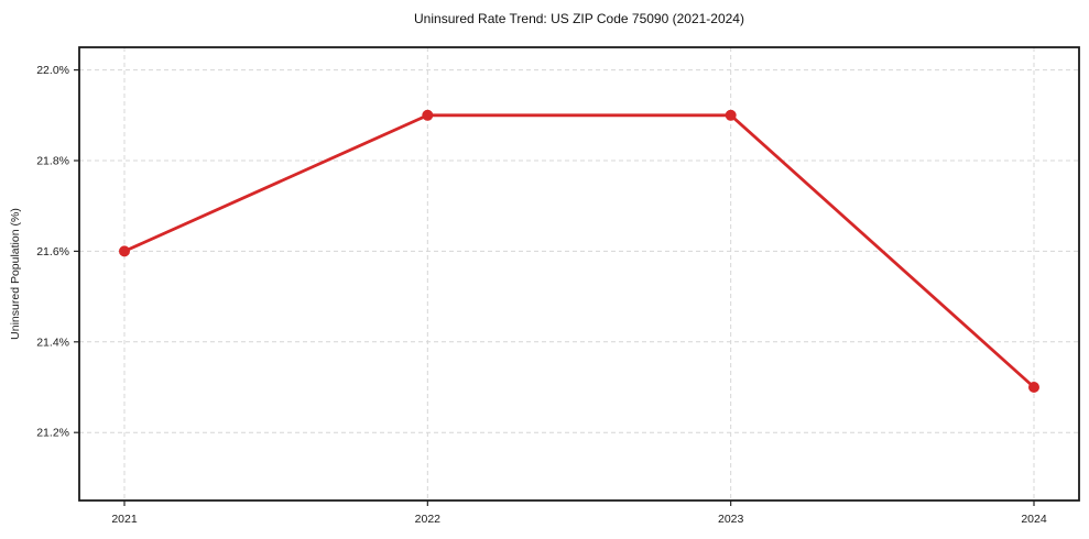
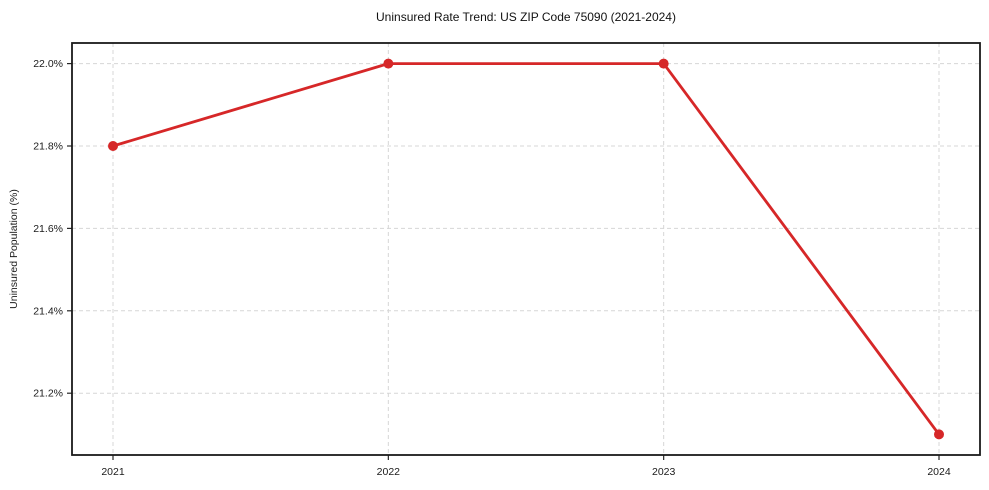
2021: 21.6% -> 21.8%
2022: 21.9% -> 22.0%
2023: 21.9% -> 22.0%
2024: 21.3% -> 21.1%
